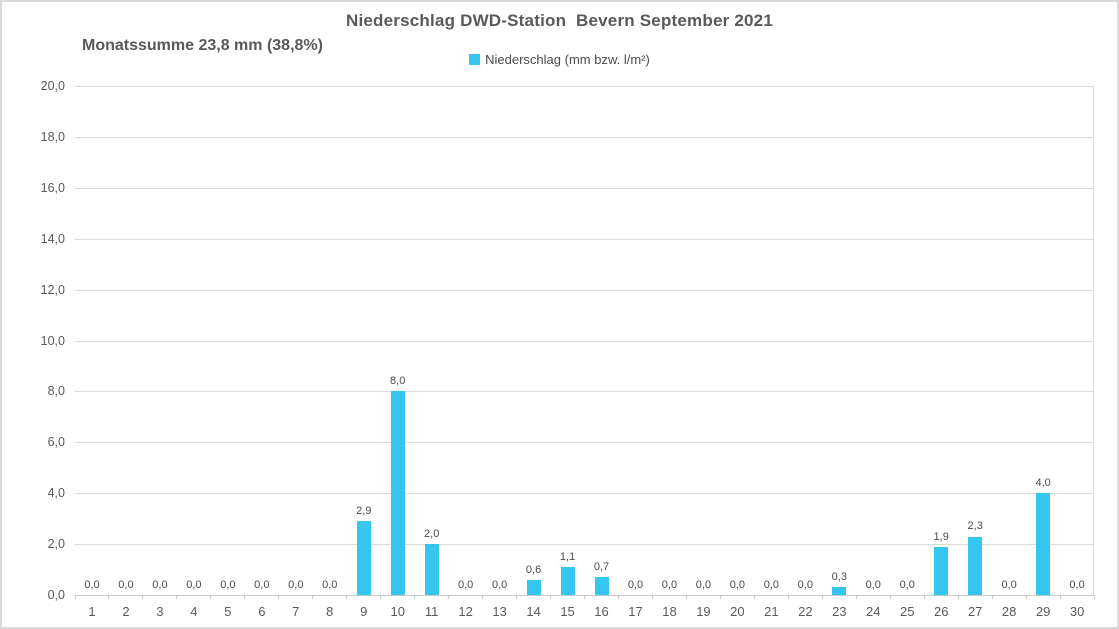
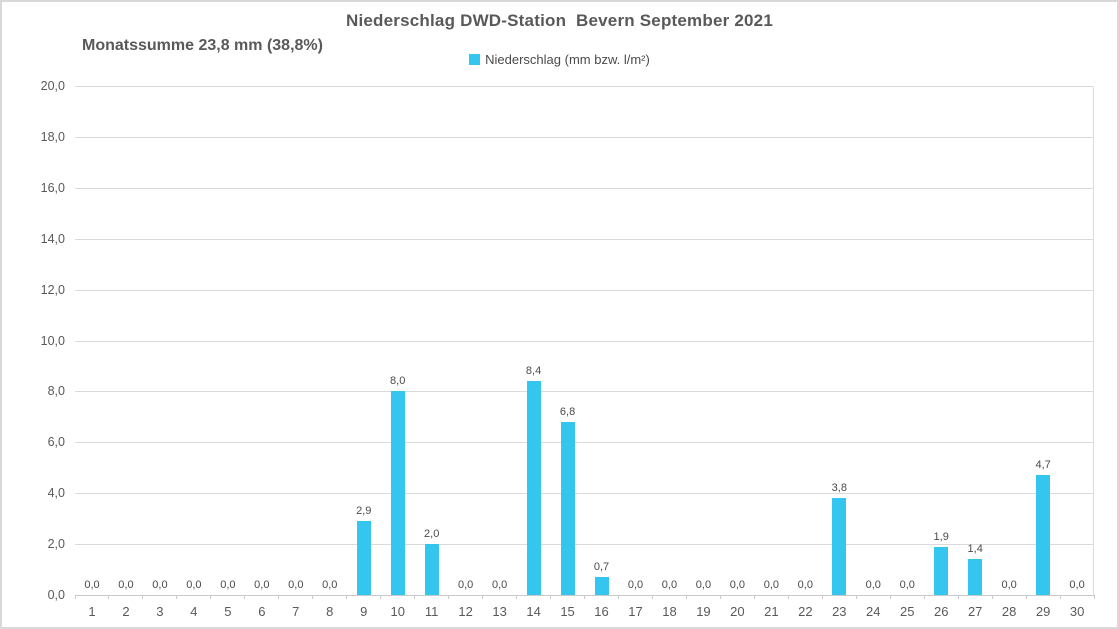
14: 0,6 -> 8,4
15: 1,1 -> 6,8
23: 0,3 -> 3,8
27: 2,3 -> 1,4
29: 4,0 -> 4,7
